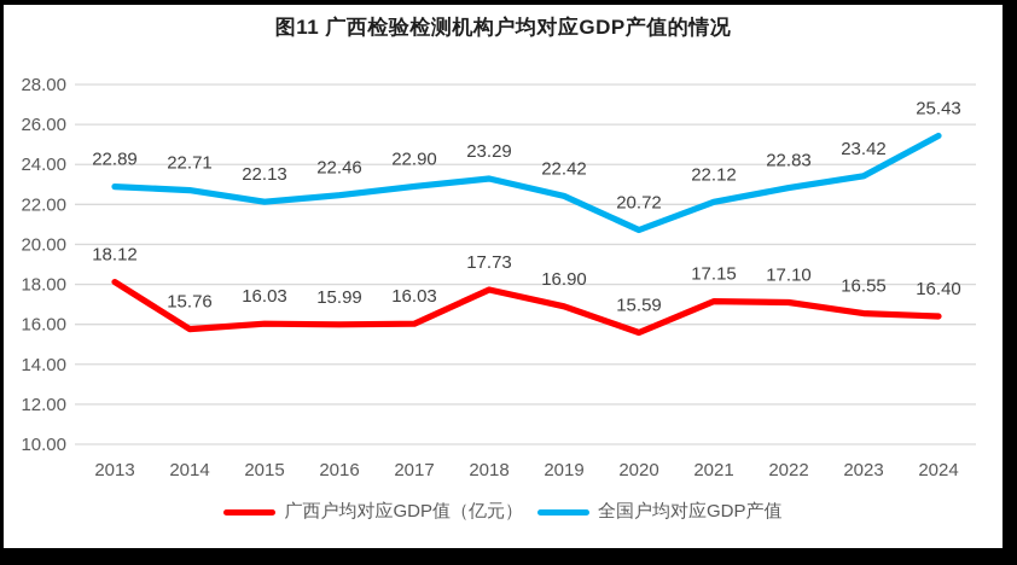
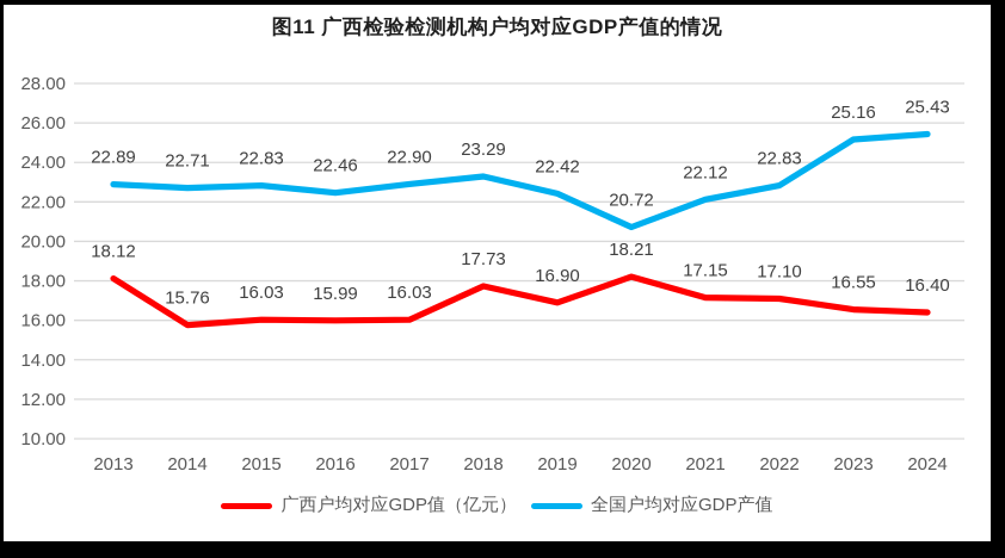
全国户均对应GDP产值/2015: 22.13 -> 22.83
广西户均对应GDP值（亿元）/2020: 15.59 -> 18.21
全国户均对应GDP产值/2023: 23.42 -> 25.16
